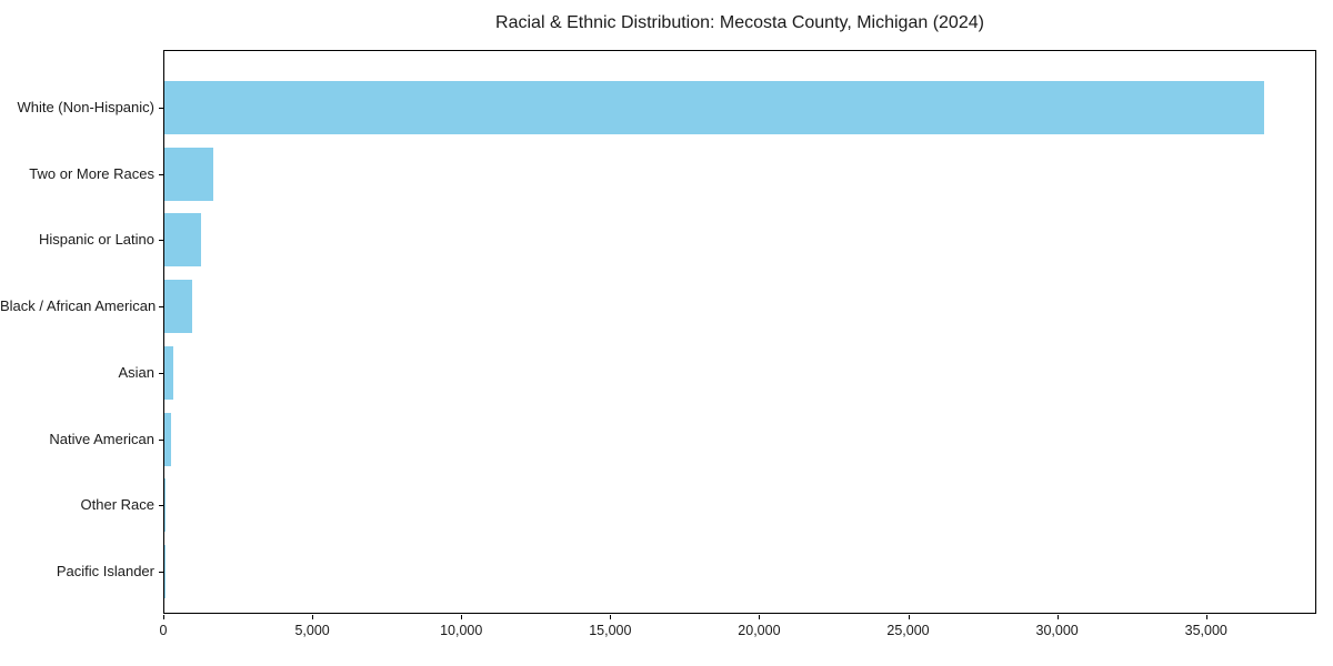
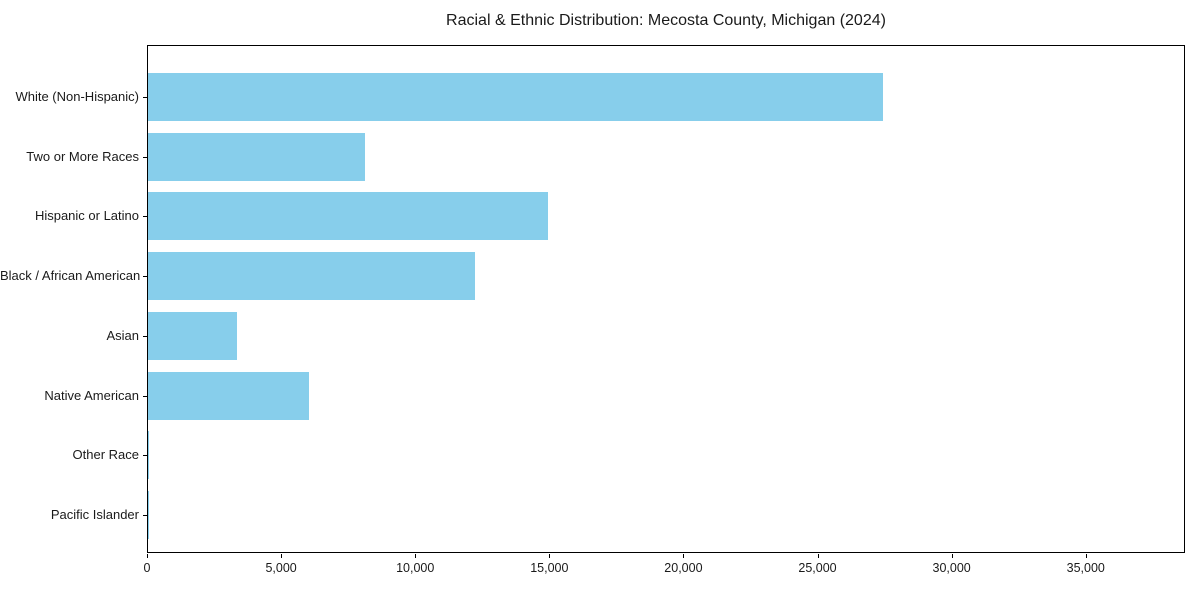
White (Non-Hispanic): 36900 -> 27400
Two or More Races: 1600 -> 8100
Hispanic or Latino: 1200 -> 14900
Black / African American: 900 -> 12200
Asian: 300 -> 3300
Native American: 200 -> 6000
